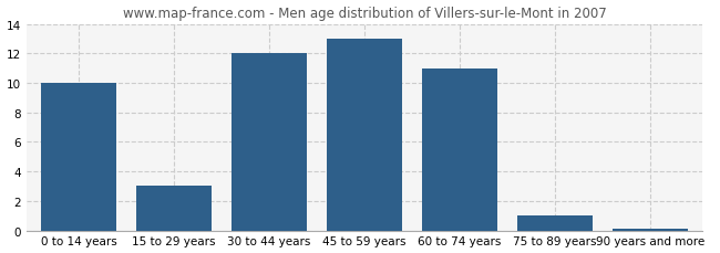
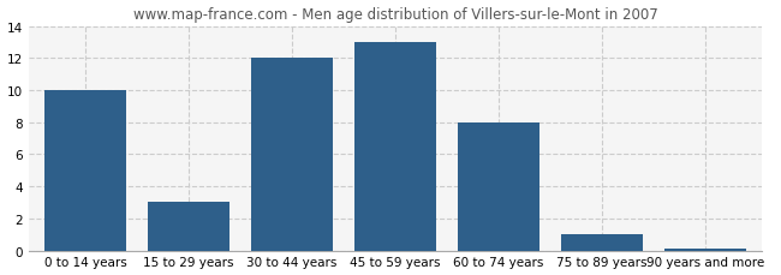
60 to 74 years: 11.0 -> 8.0
